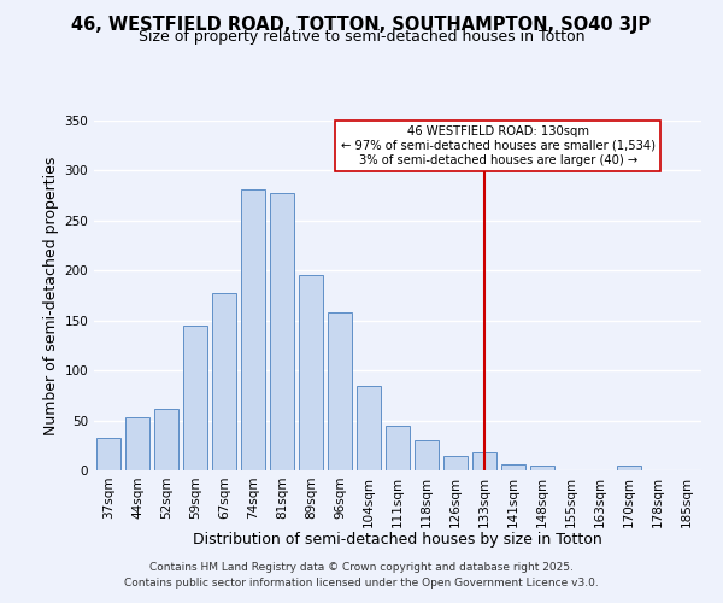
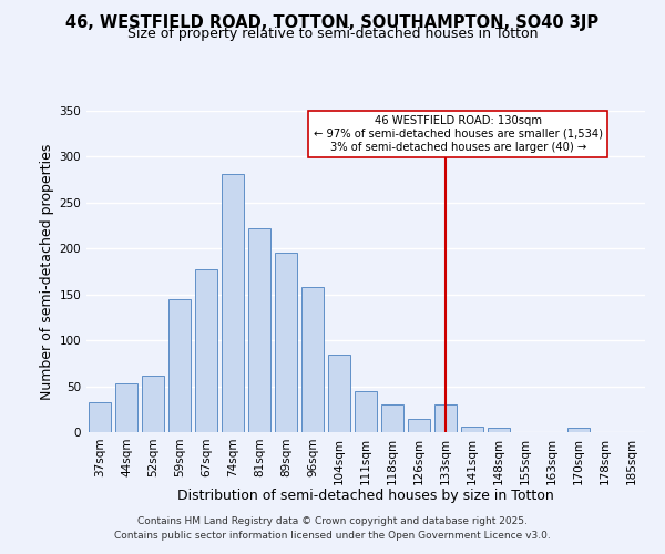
81sqm: 277 -> 222
133sqm: 18 -> 30
